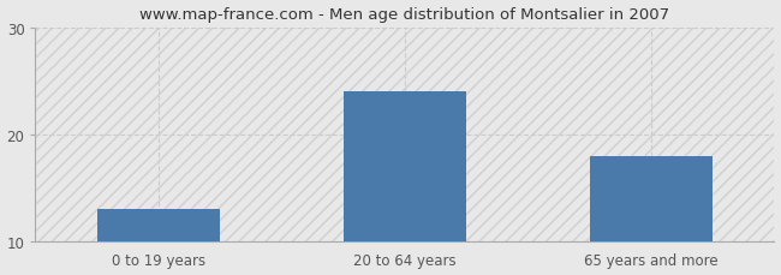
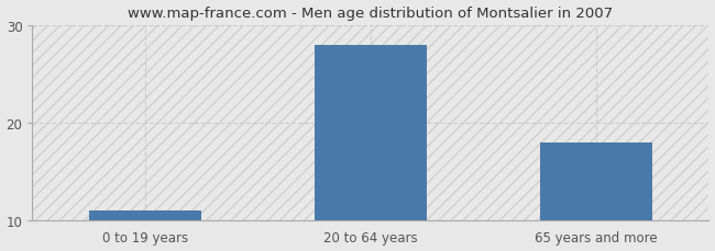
0 to 19 years: 13 -> 11
20 to 64 years: 24 -> 28
